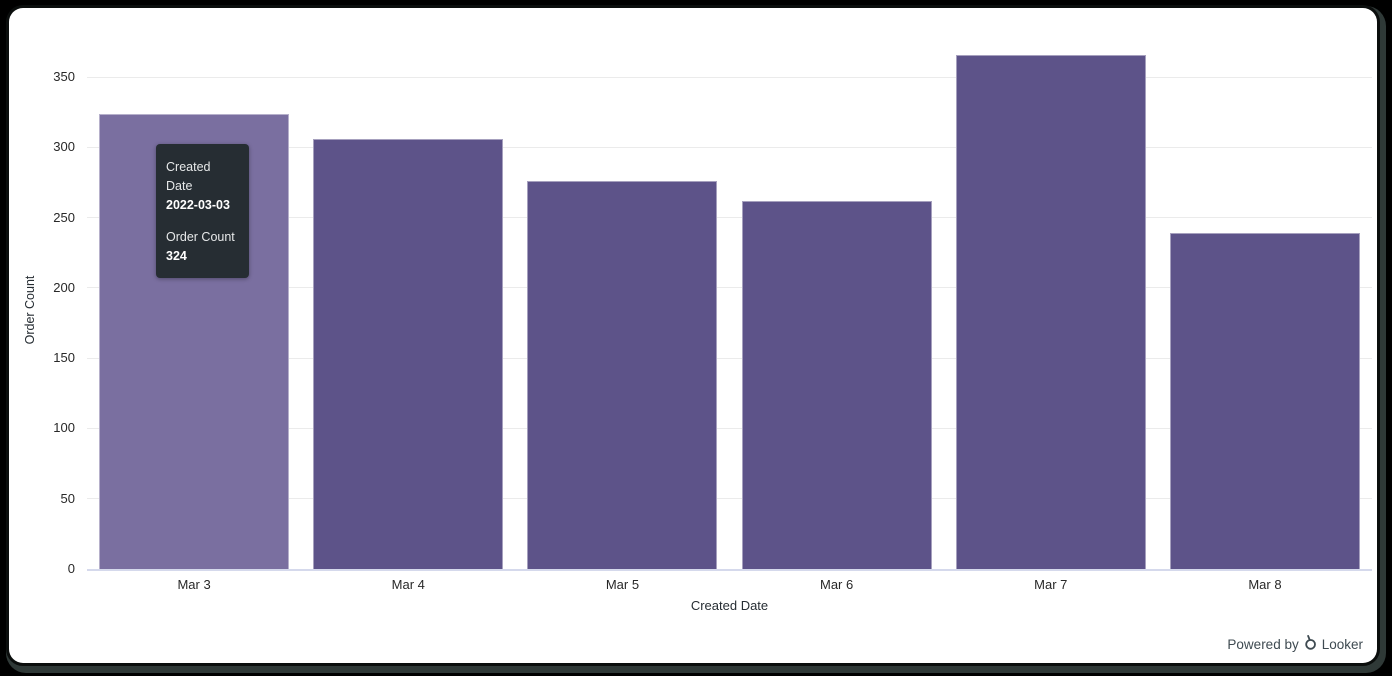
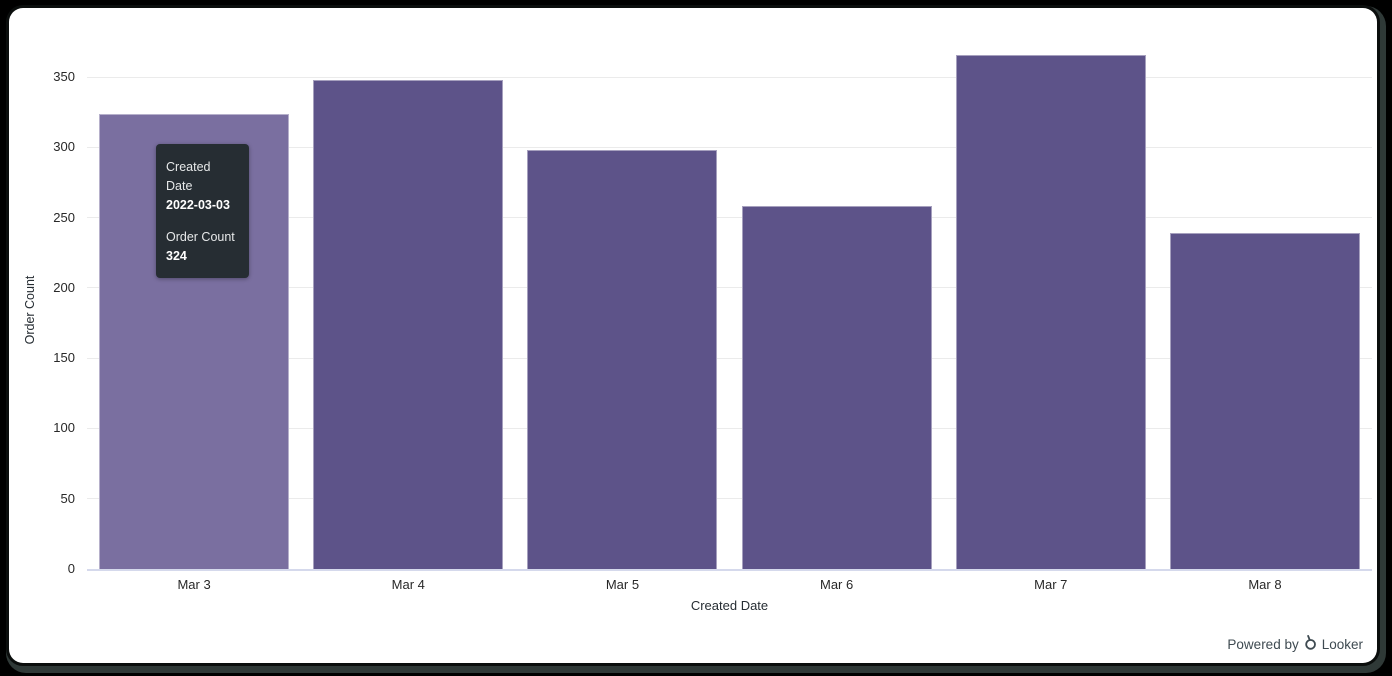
Mar 4: 306 -> 348
Mar 5: 276 -> 298
Mar 6: 262 -> 258
